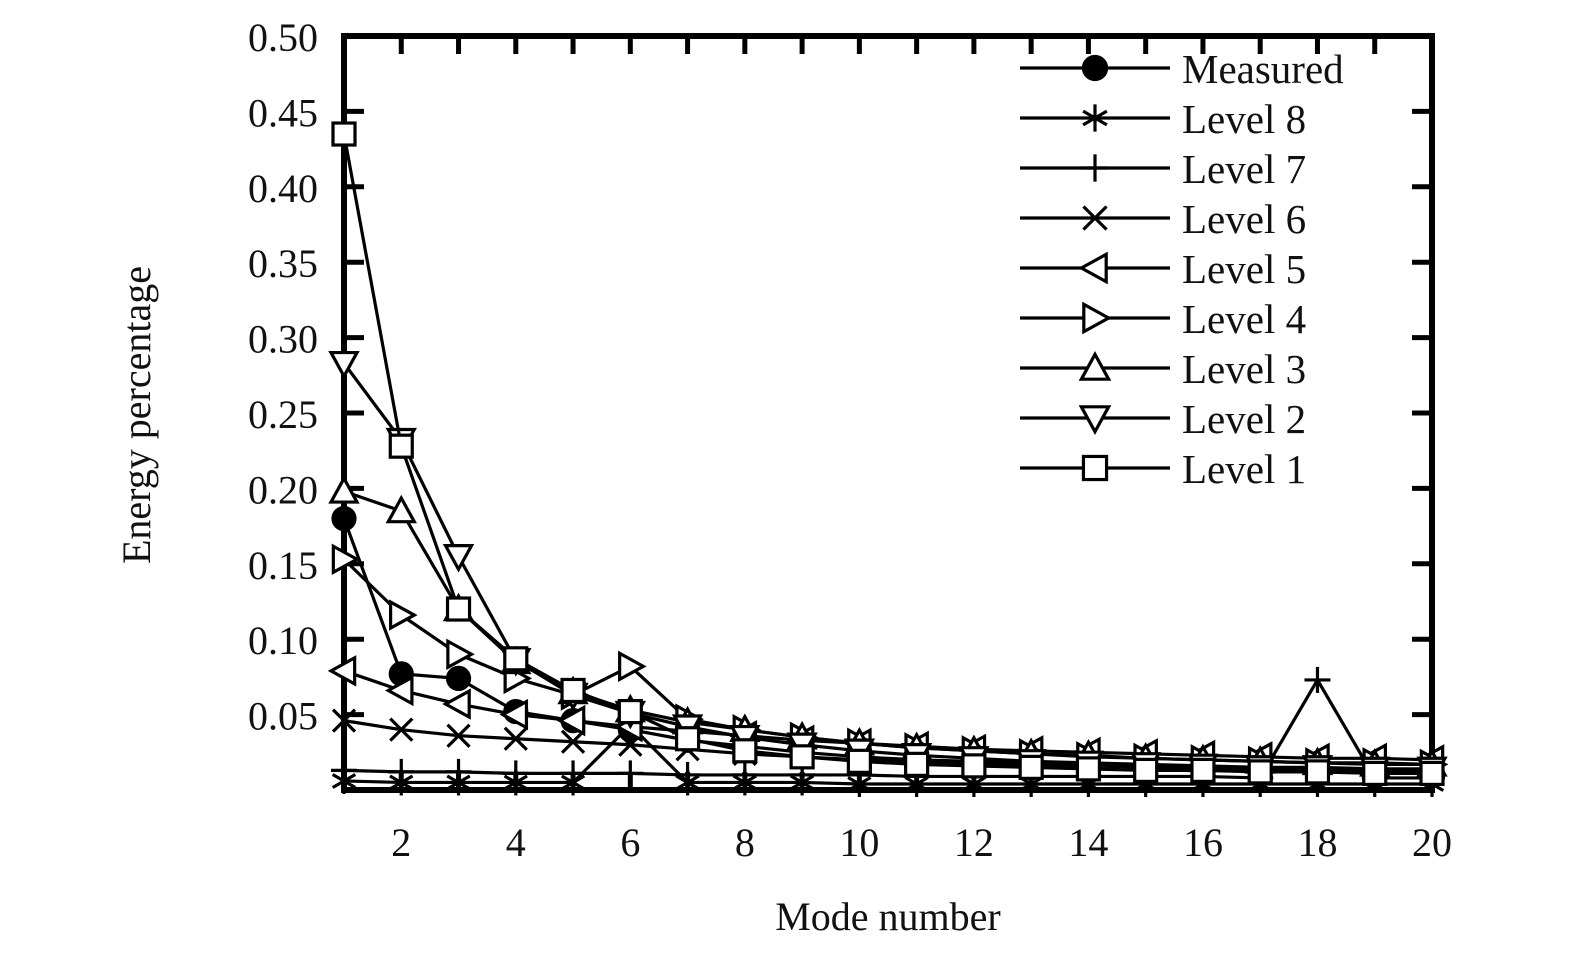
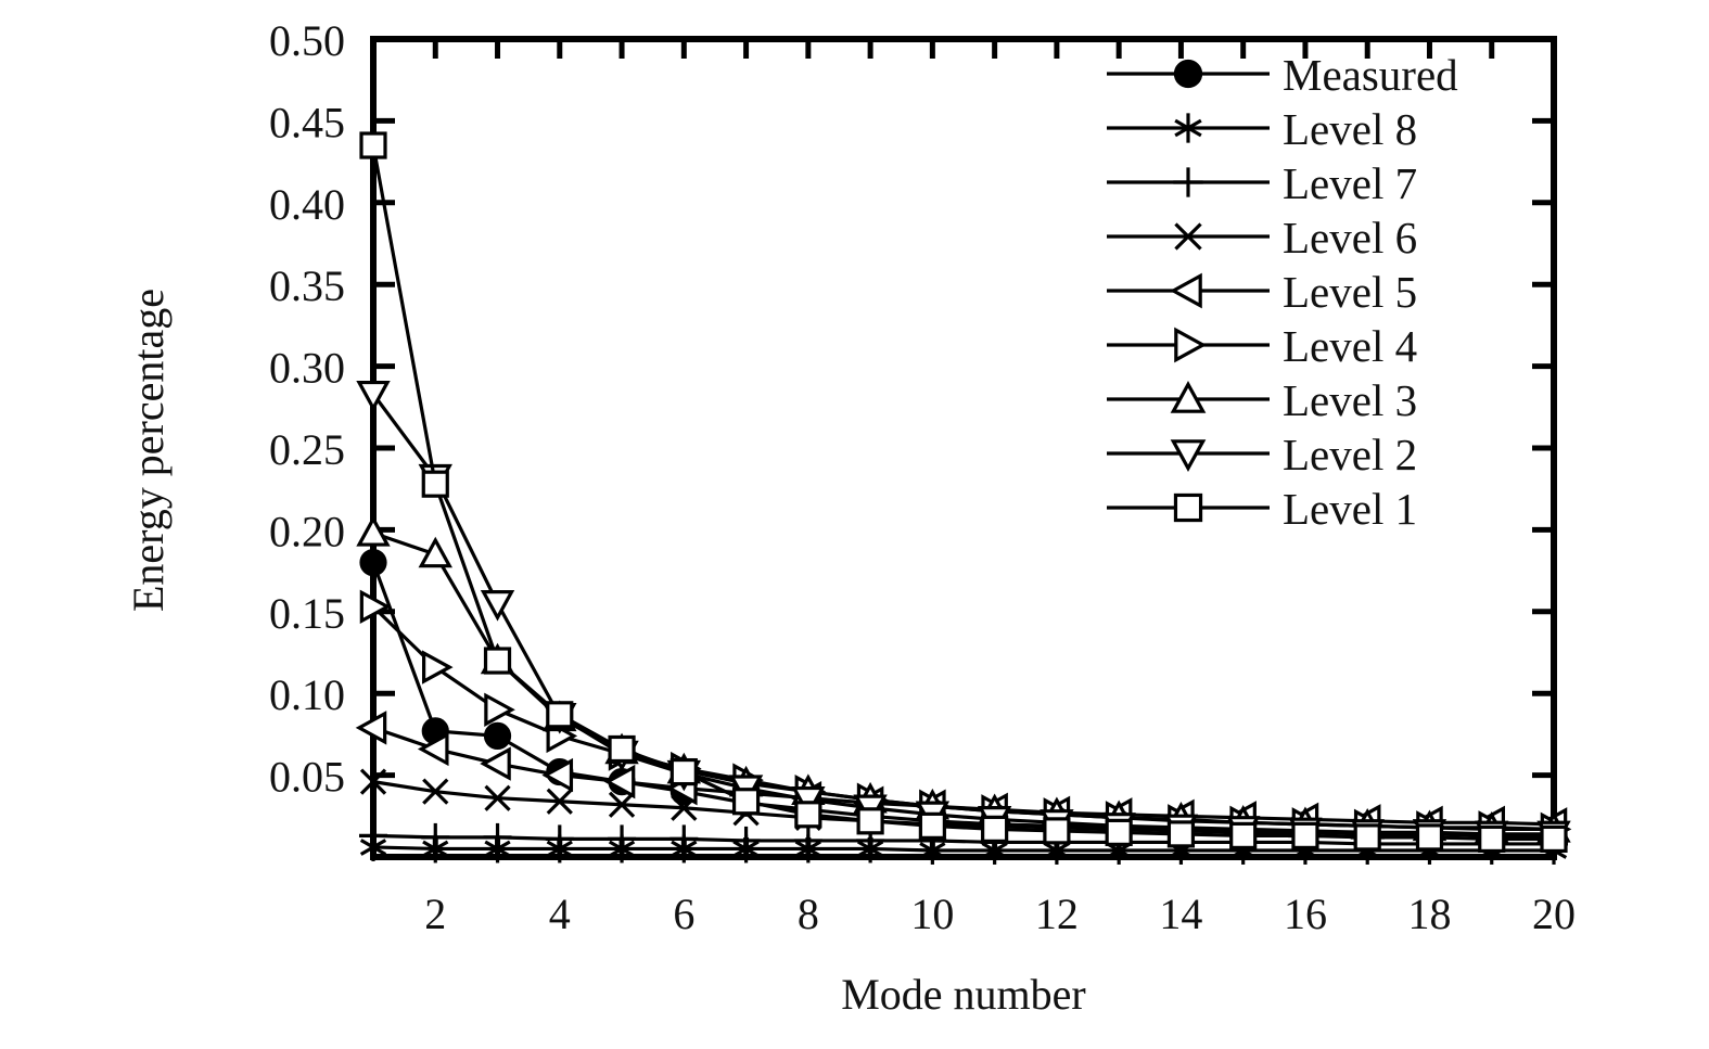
Level 8/6: 0.043 -> 0.005
Level 4/6: 0.082 -> 0.054
Level 7/18: 0.073 -> 0.008
